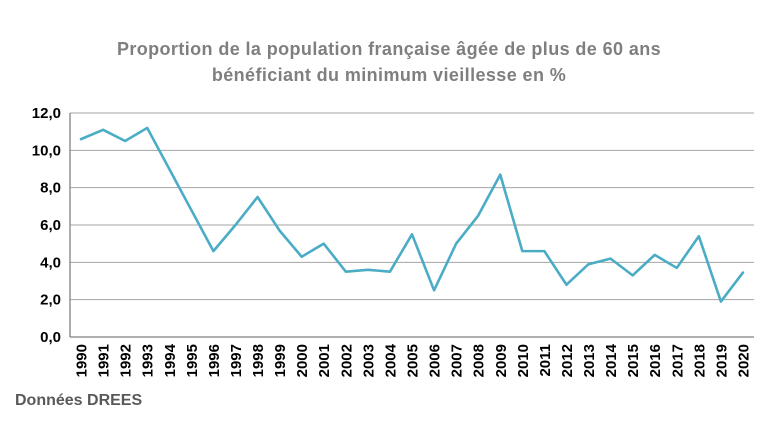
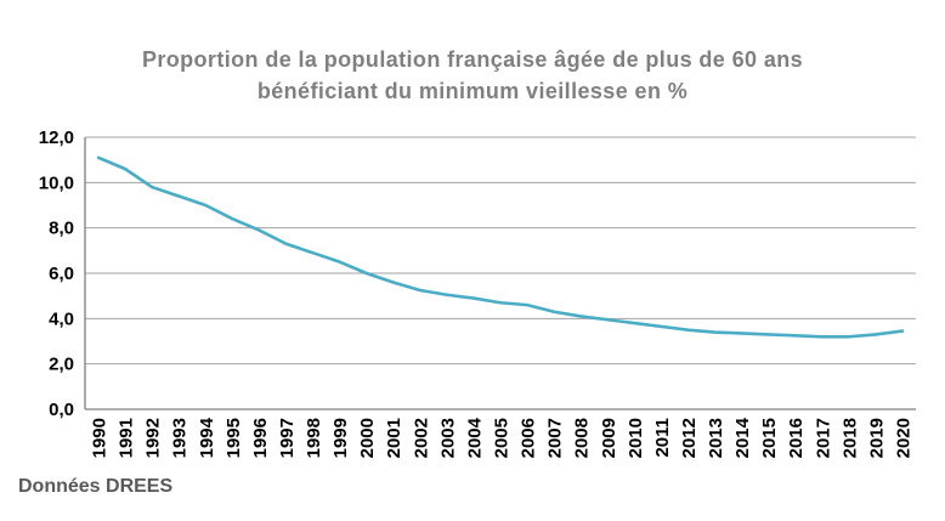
1990: 10,6 -> 11,1
1991: 11,1 -> 10,6
1992: 10,5 -> 9,8
1993: 11,2 -> 9,4
1995: 6,8 -> 8,4
1996: 4,6 -> 7,9
1997: 6,0 -> 7,3
1998: 7,5 -> 6,9
1999: 5,7 -> 6,5
2000: 4,3 -> 6,0
2001: 5,0 -> 5,6
2002: 3,5 -> 5,2
2003: 3,6 -> 5,0
2004: 3,5 -> 4,9
2005: 5,5 -> 4,7
2006: 2,5 -> 4,6
2007: 5,0 -> 4,3
2008: 6,5 -> 4,1
2009: 8,7 -> 4,0
2010: 4,6 -> 3,8
2011: 4,6 -> 3,6
2012: 2,8 -> 3,5
2013: 3,9 -> 3,4
2014: 4,2 -> 3,4
2016: 4,4 -> 3,2
2017: 3,7 -> 3,2
2018: 5,4 -> 3,2
2019: 1,9 -> 3,3
